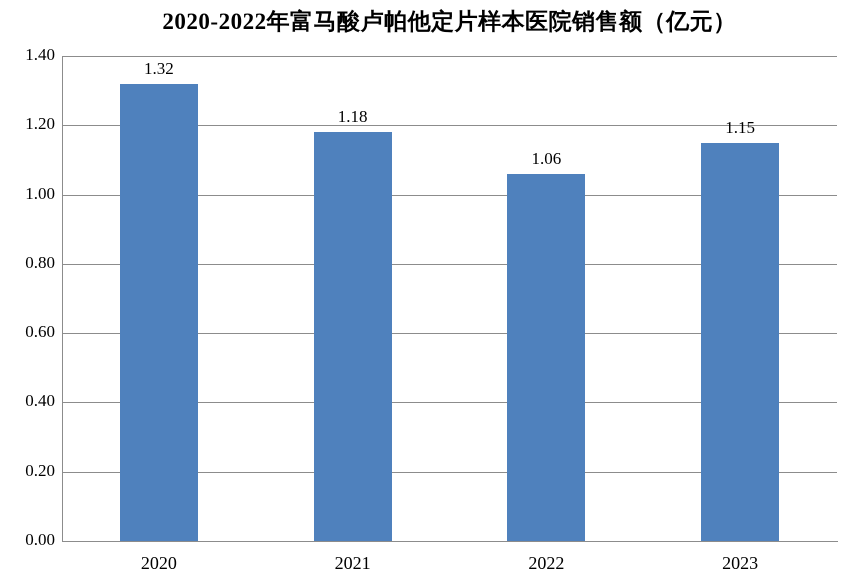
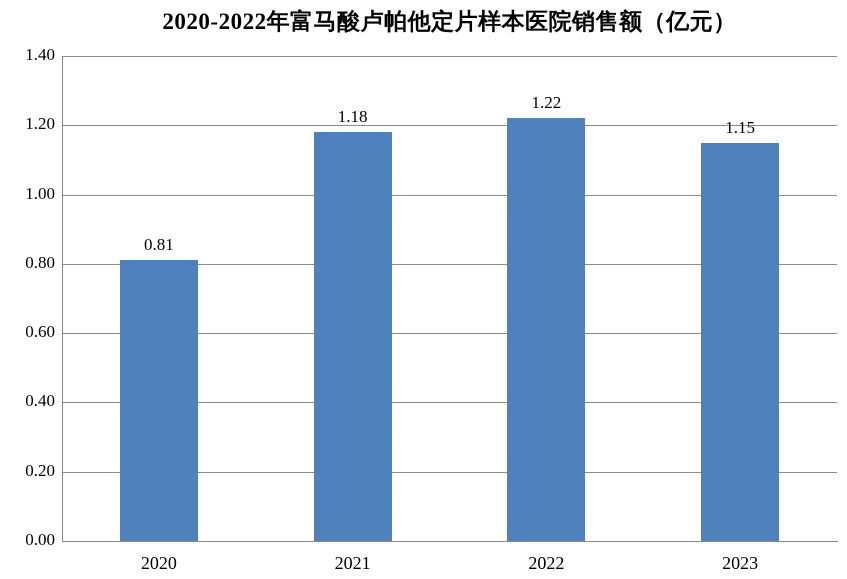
2020: 1.32 -> 0.81
2022: 1.06 -> 1.22
